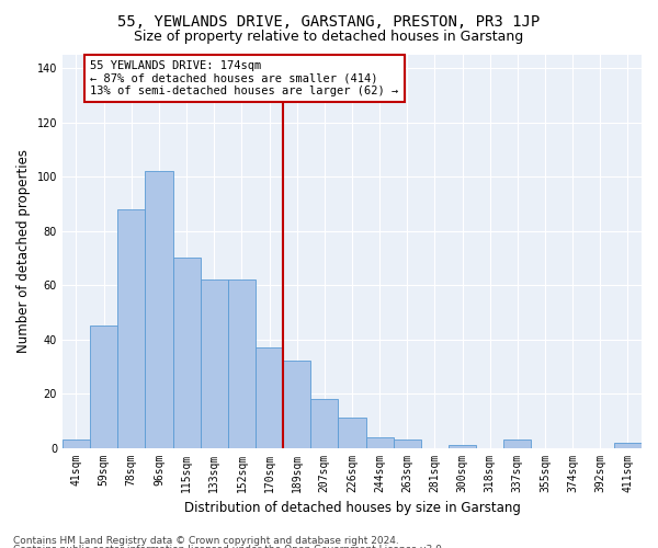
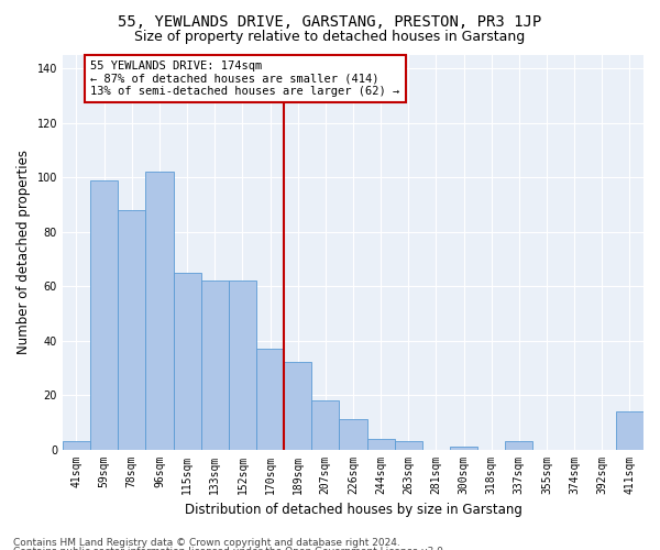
59sqm: 45 -> 99
115sqm: 70 -> 65
411sqm: 2 -> 14
